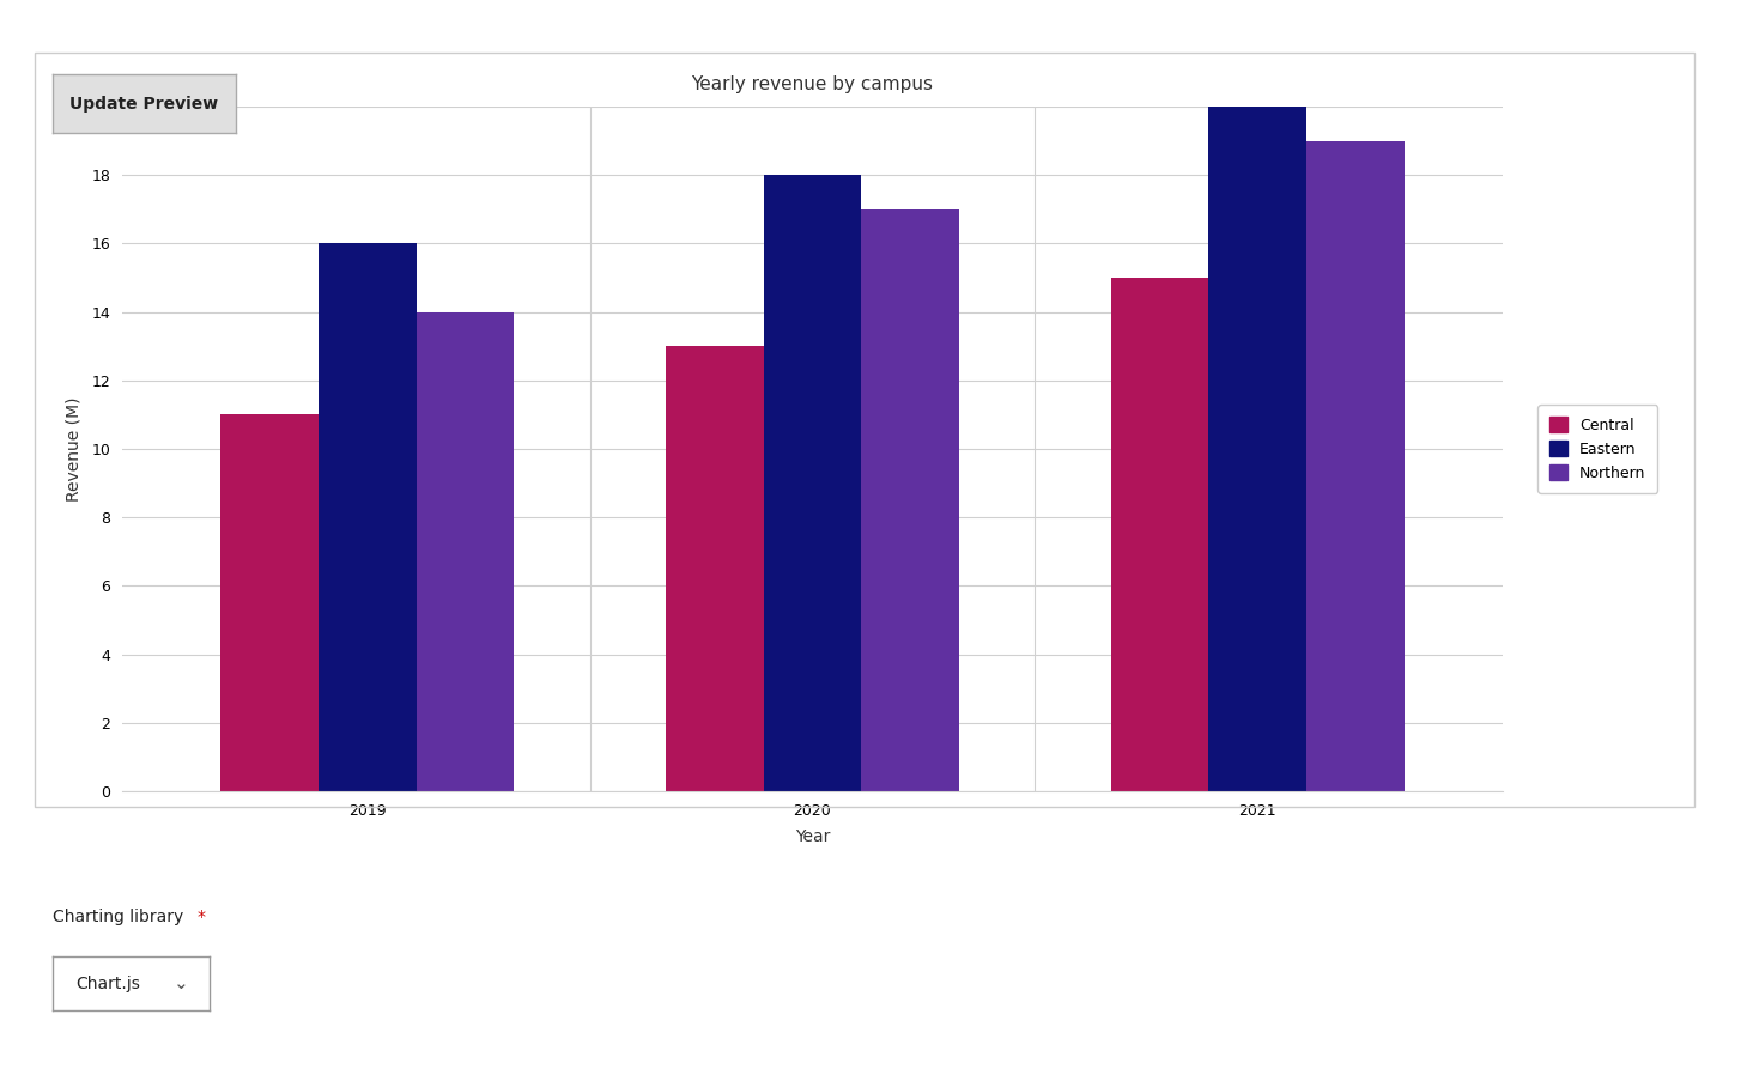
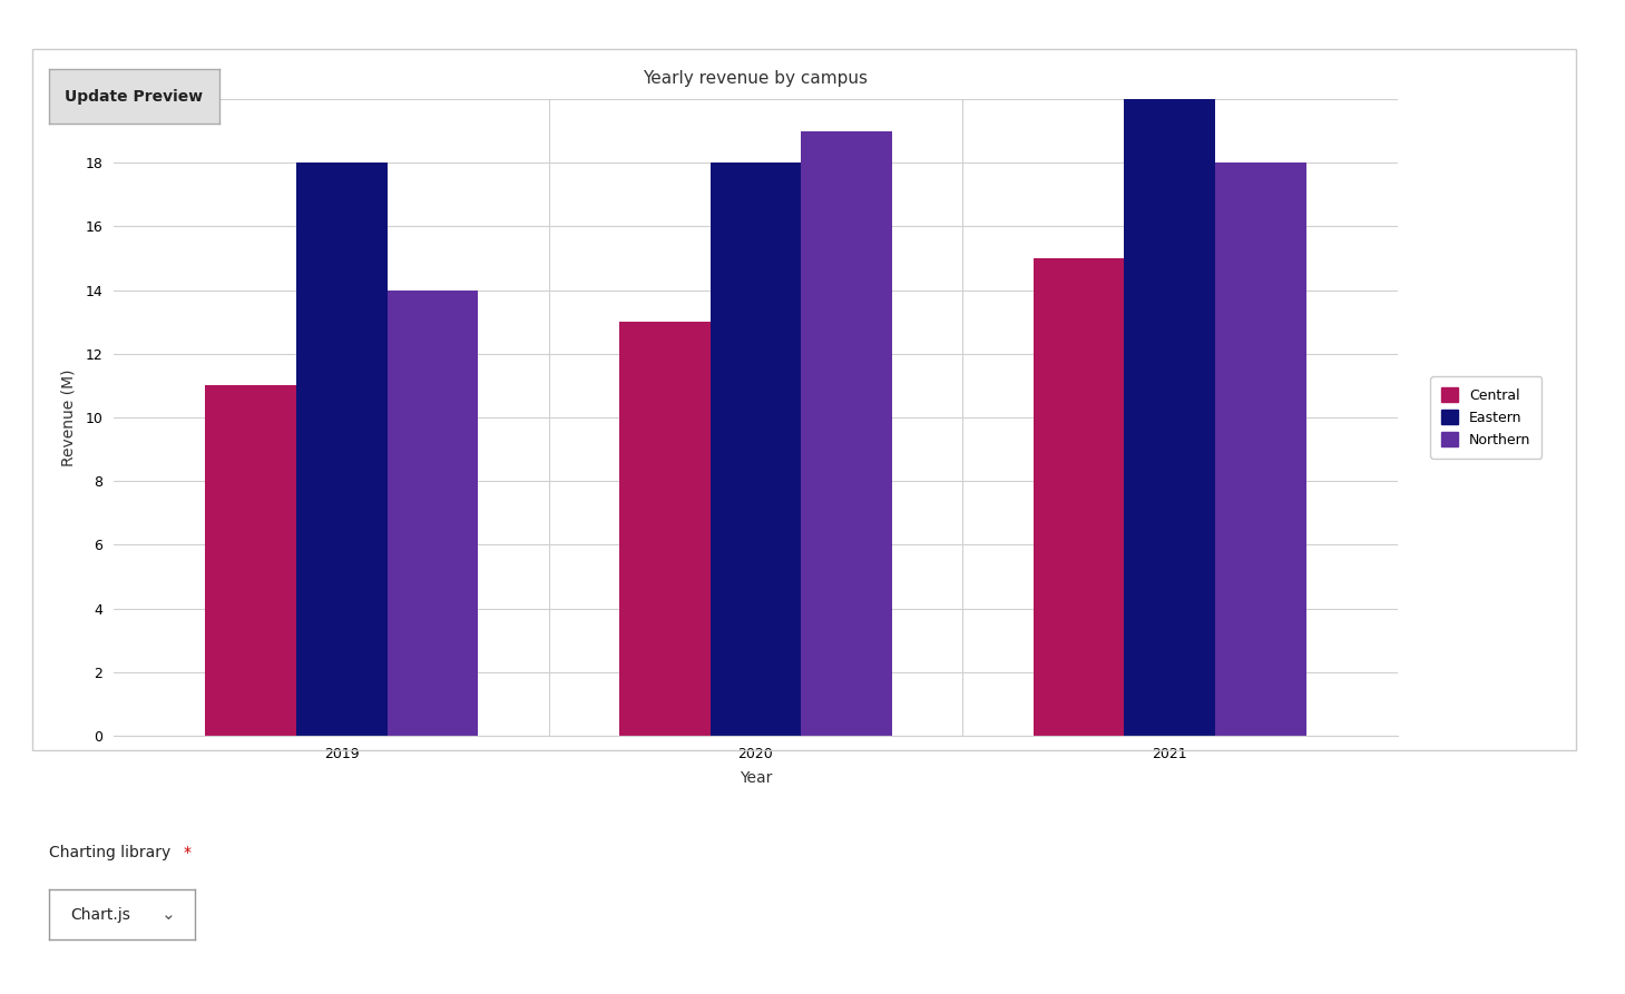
Eastern/2019: 16 -> 18
Northern/2020: 17 -> 19
Northern/2021: 19 -> 18
